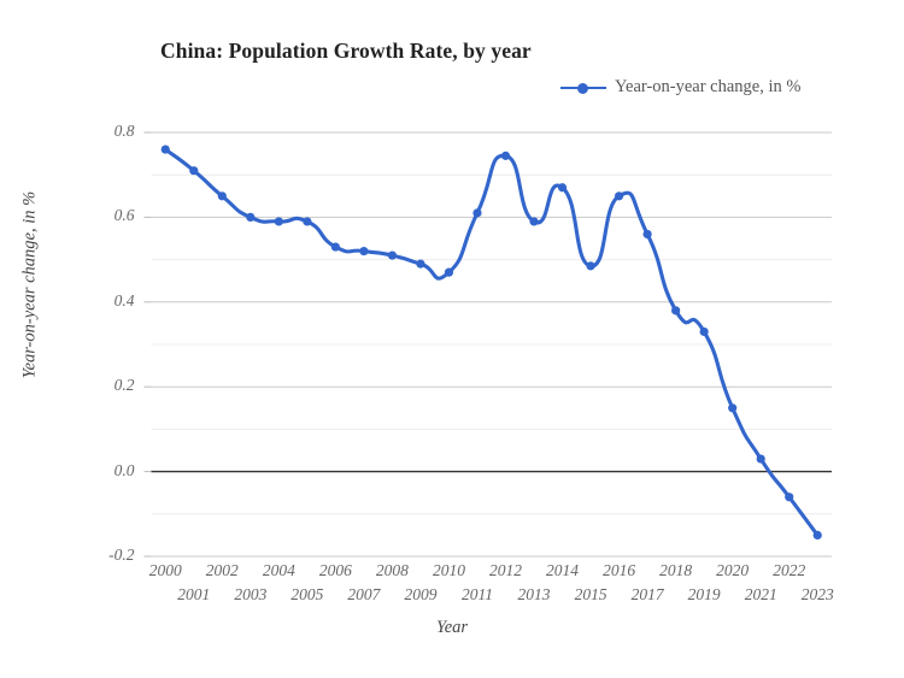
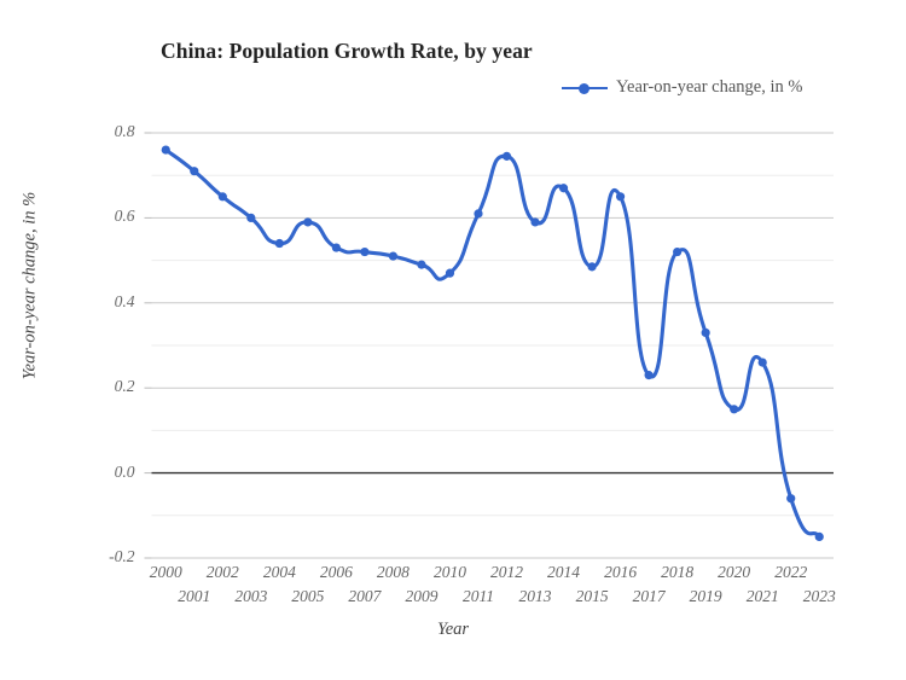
2004: 0.59 -> 0.54
2017: 0.56 -> 0.23
2018: 0.38 -> 0.52
2021: 0.03 -> 0.26
